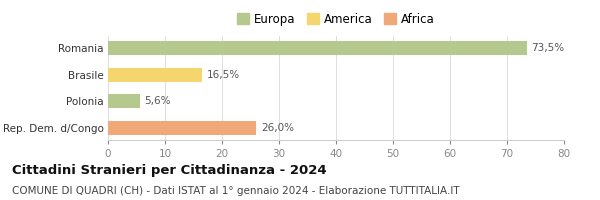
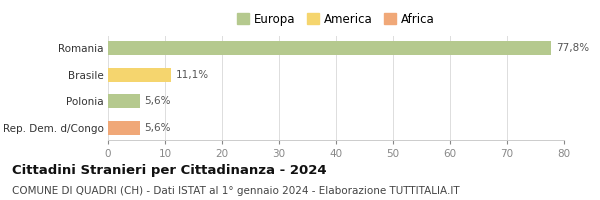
Romania: 73,5% -> 77,8%
Brasile: 16,5% -> 11,1%
Rep. Dem. d/Congo: 26,0% -> 5,6%
